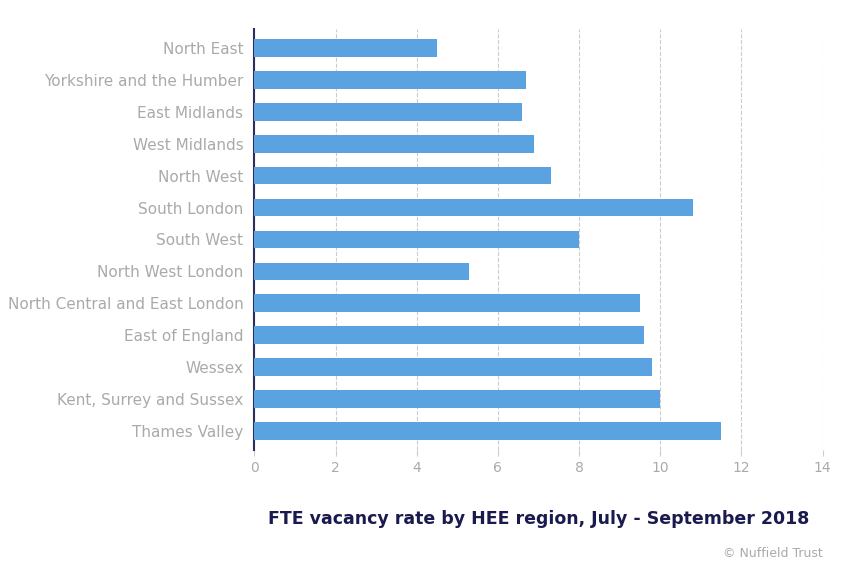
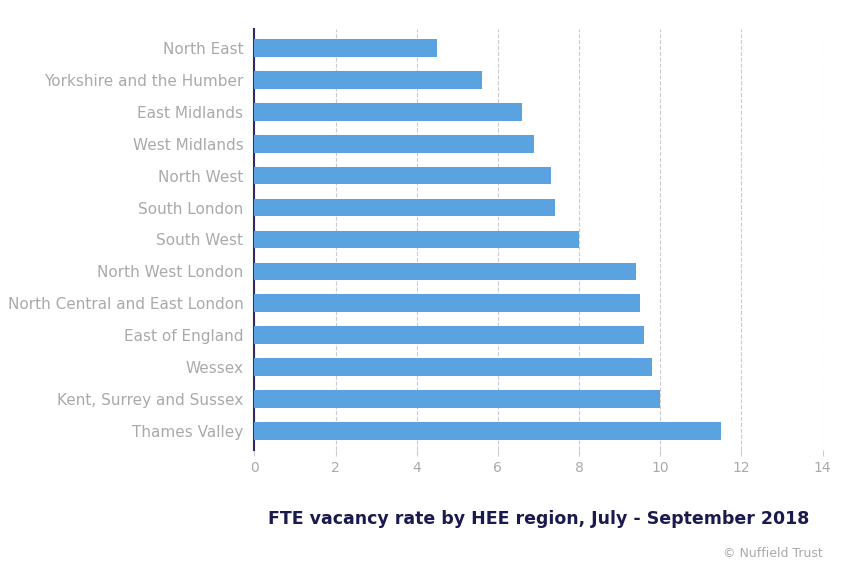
Yorkshire and the Humber: 6.7 -> 5.6
South London: 10.8 -> 7.4
North West London: 5.3 -> 9.4
